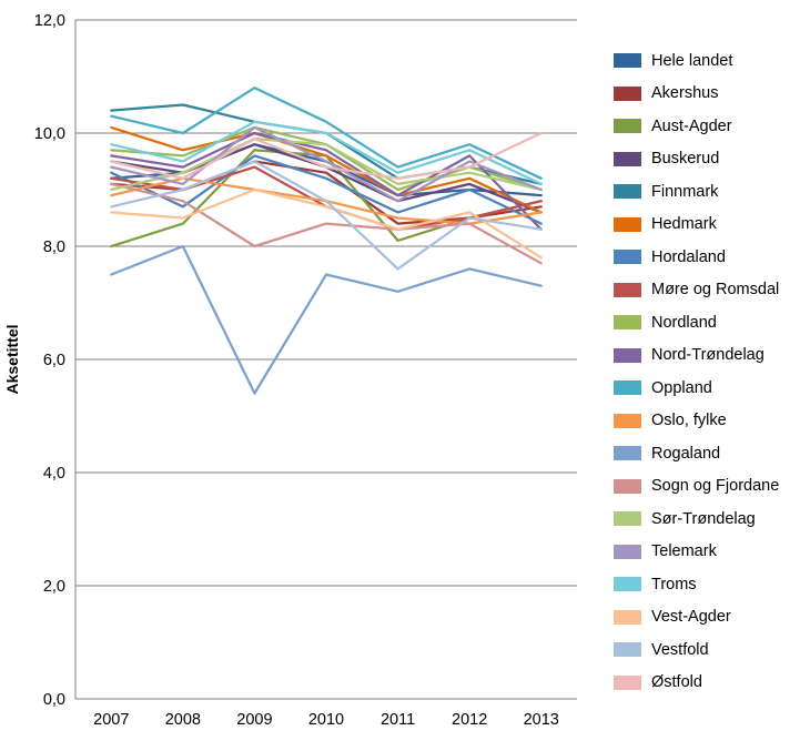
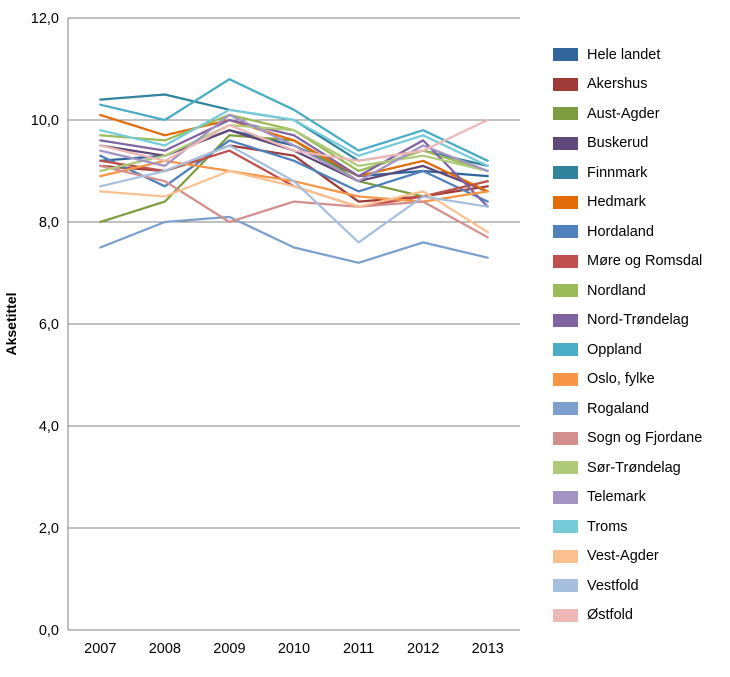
Rogaland/2009: 5,4 -> 8,1
Aust-Agder/2011: 8,1 -> 8,8
